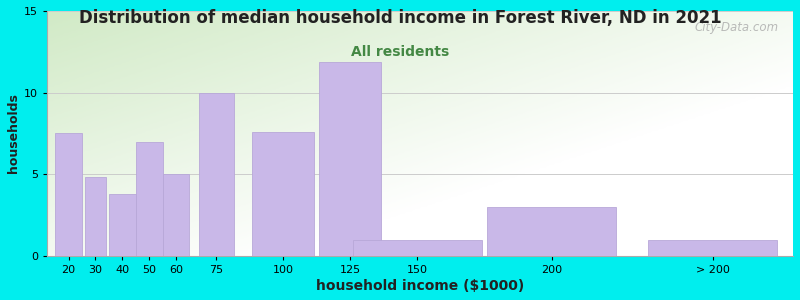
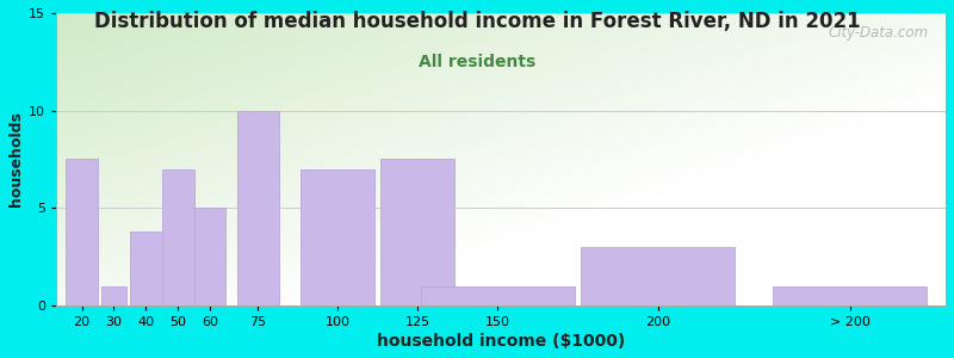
30: 4.8 -> 1.0
100: 7.6 -> 7.0
125: 11.9 -> 7.5
